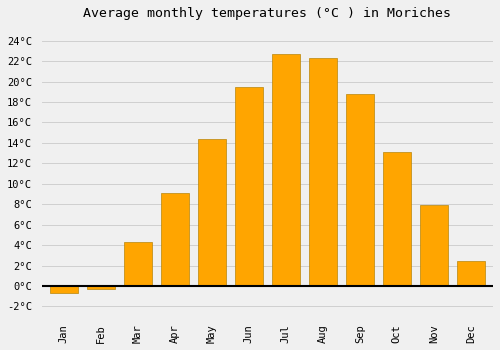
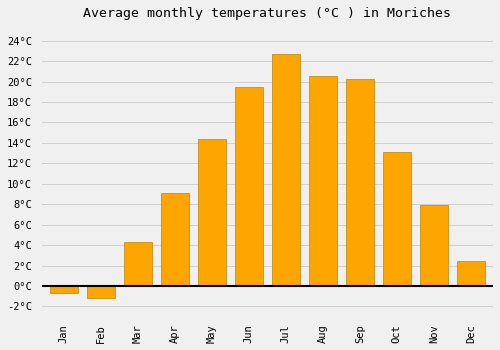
Feb: -0.3°C -> -1.2°C
Aug: 22.3°C -> 20.5°C
Sep: 18.8°C -> 20.2°C
